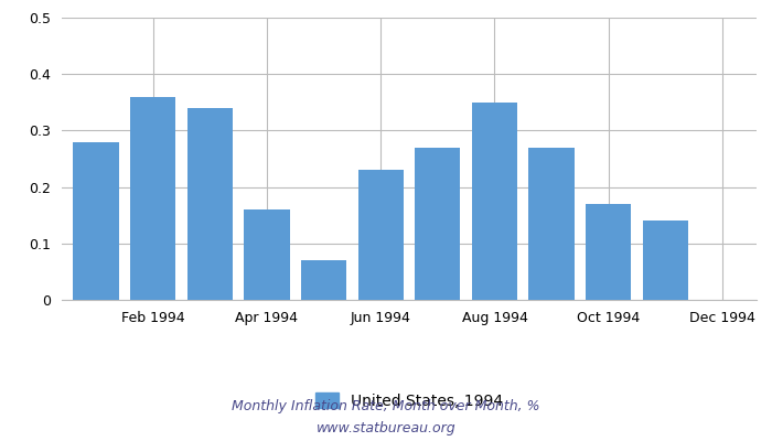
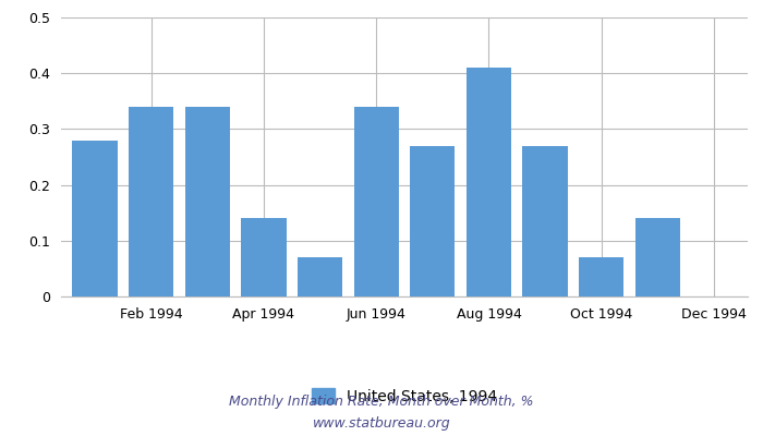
Feb 1994: 0.36 -> 0.34
Apr 1994: 0.16 -> 0.14
Jun 1994: 0.23 -> 0.34
Aug 1994: 0.35 -> 0.41
Oct 1994: 0.17 -> 0.07
